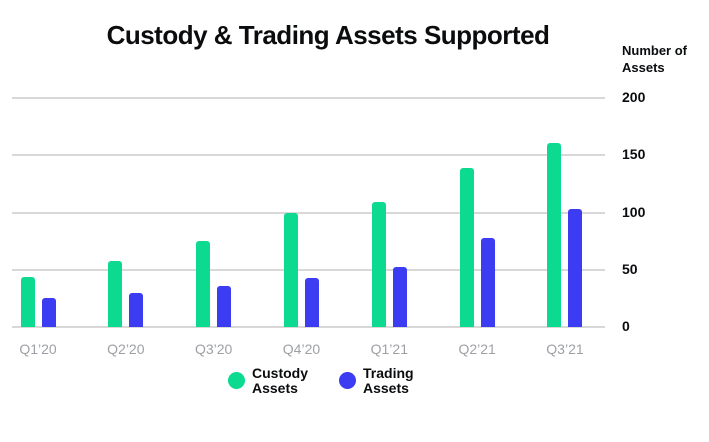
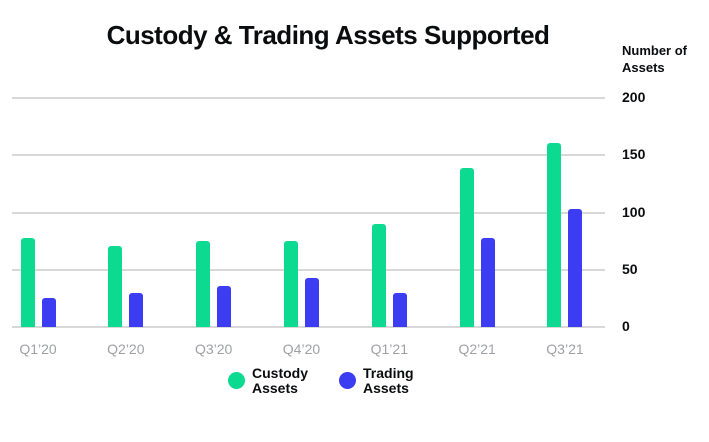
Custody Assets/Q1’20: 44 -> 78
Custody Assets/Q2’20: 58 -> 71
Custody Assets/Q4’20: 100 -> 75
Custody Assets/Q1’21: 109 -> 90
Trading Assets/Q1’21: 52 -> 30
